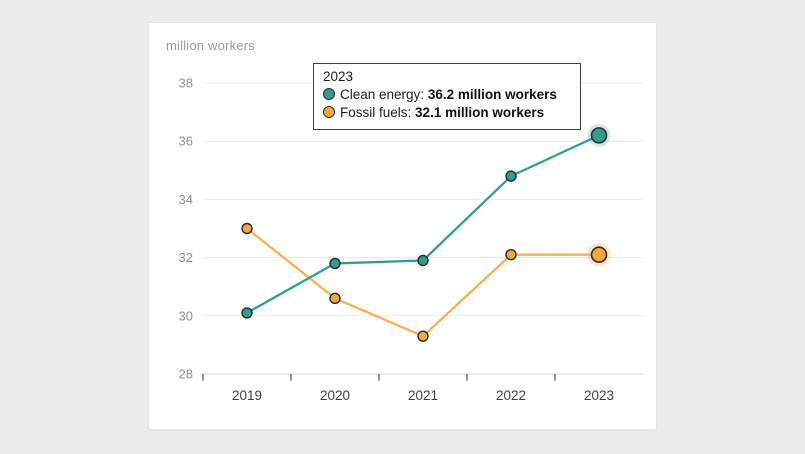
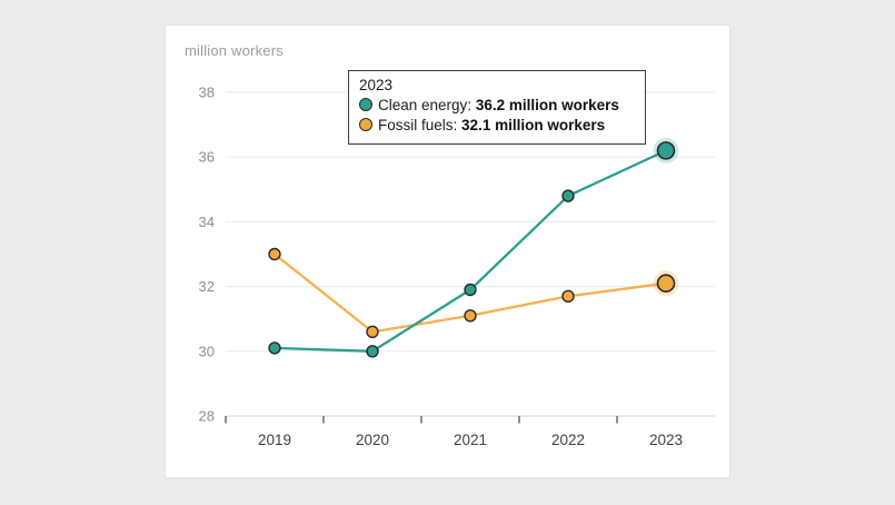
Clean energy/2020: 31.8 -> 30.0
Fossil fuels/2021: 29.3 -> 31.1
Fossil fuels/2022: 32.1 -> 31.7
